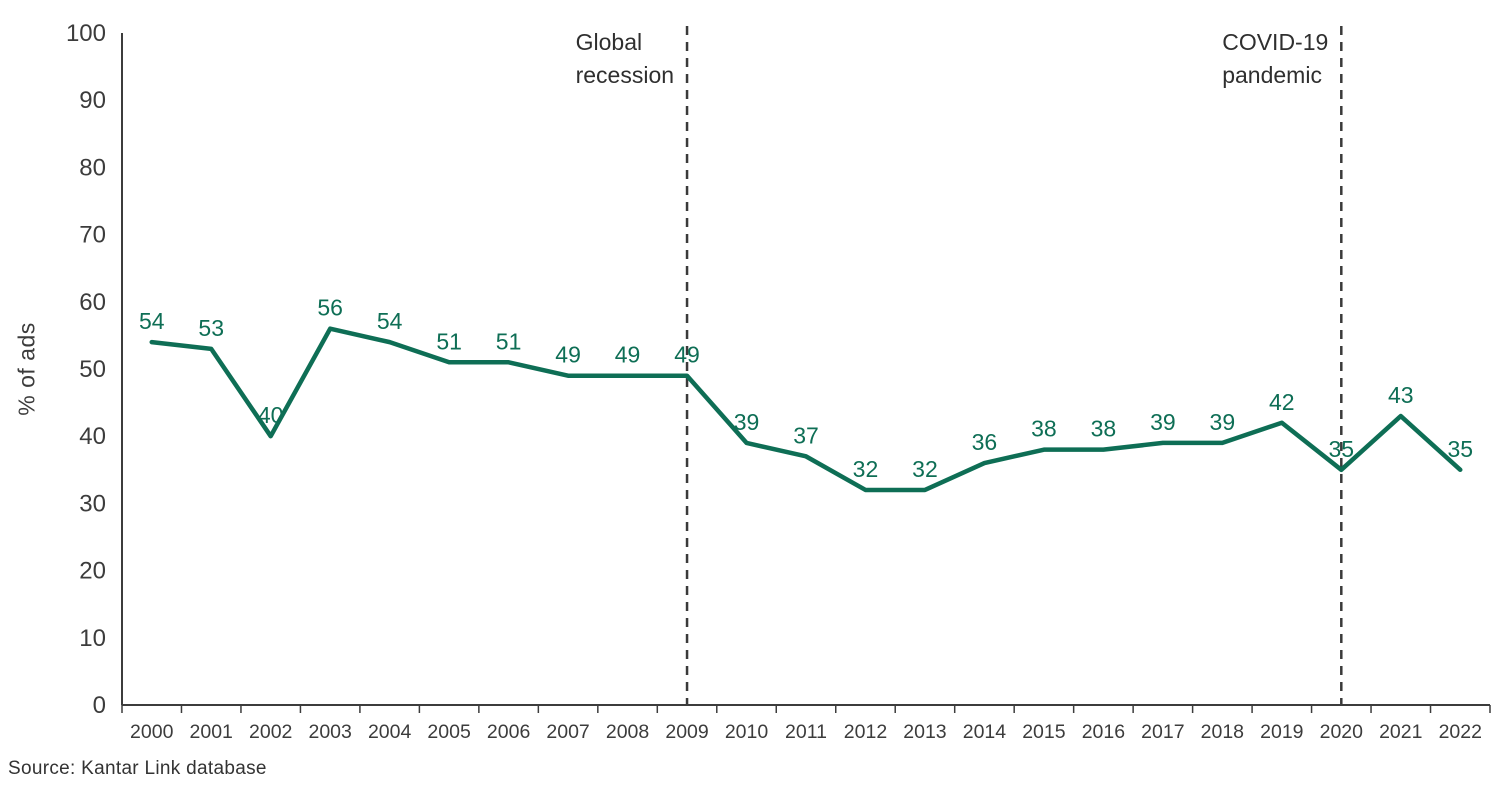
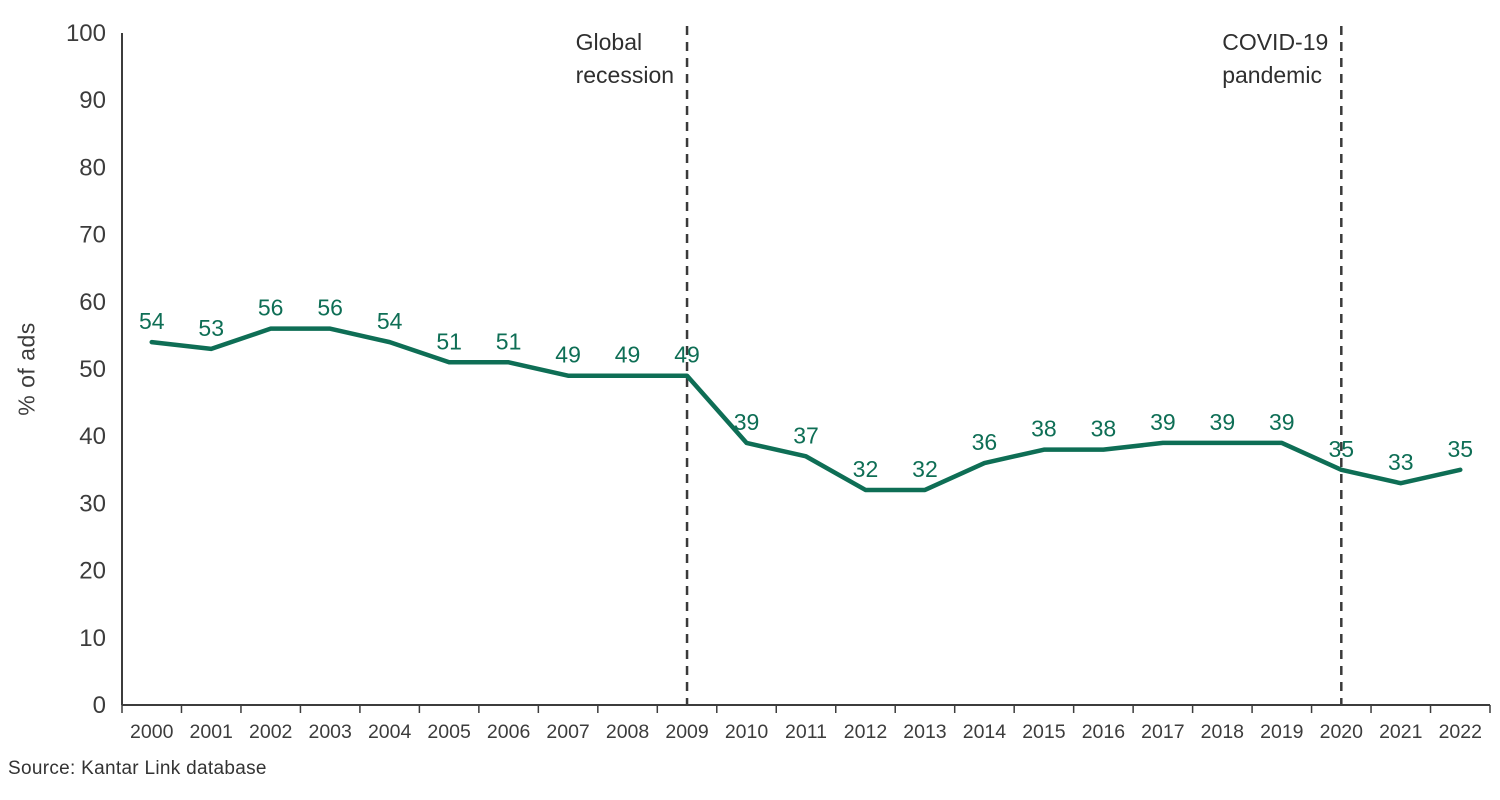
2002: 40 -> 56
2019: 42 -> 39
2021: 43 -> 33
